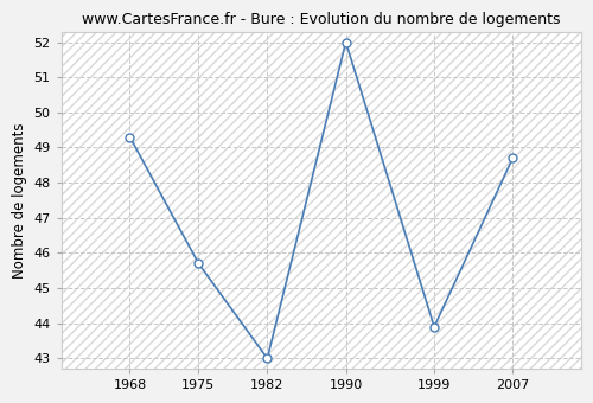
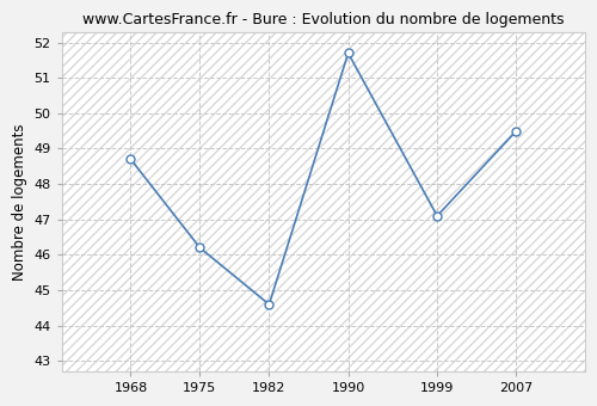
1968: 49.3 -> 48.7
1975: 45.7 -> 46.2
1982: 43.0 -> 44.6
1990: 52.0 -> 51.7
1999: 43.9 -> 47.1
2007: 48.7 -> 49.5
